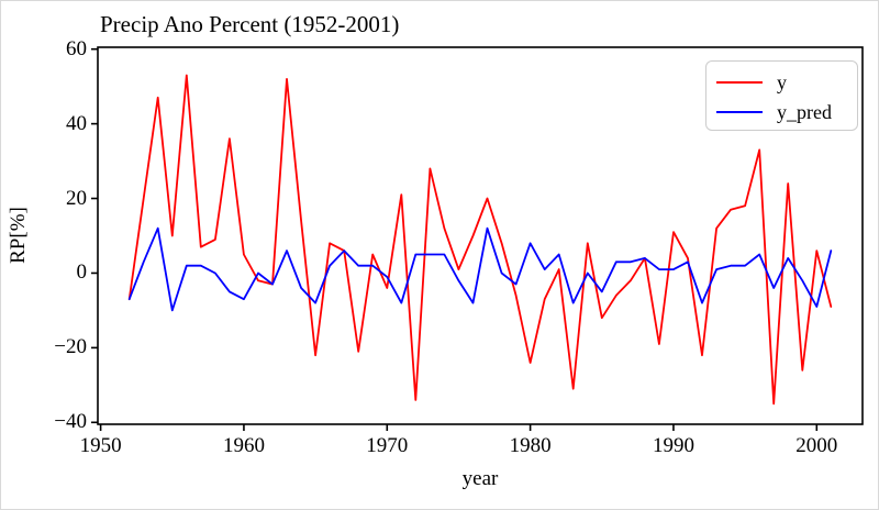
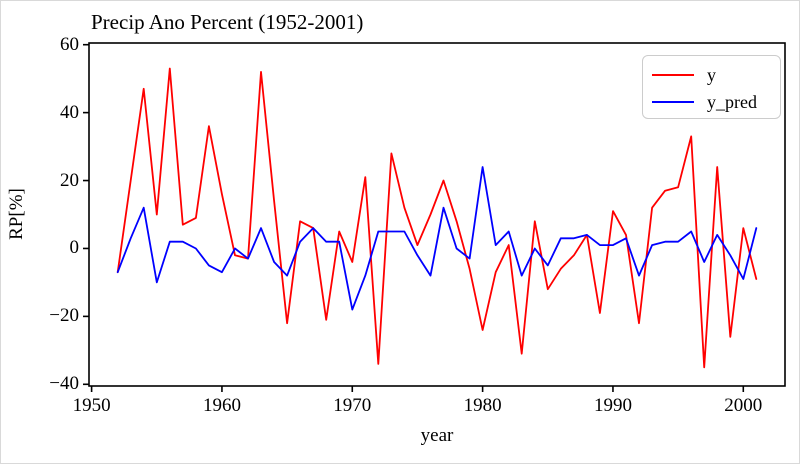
y/1960: 5 -> 16
y_pred/1970: -1 -> -18
y_pred/1980: 8 -> 24
